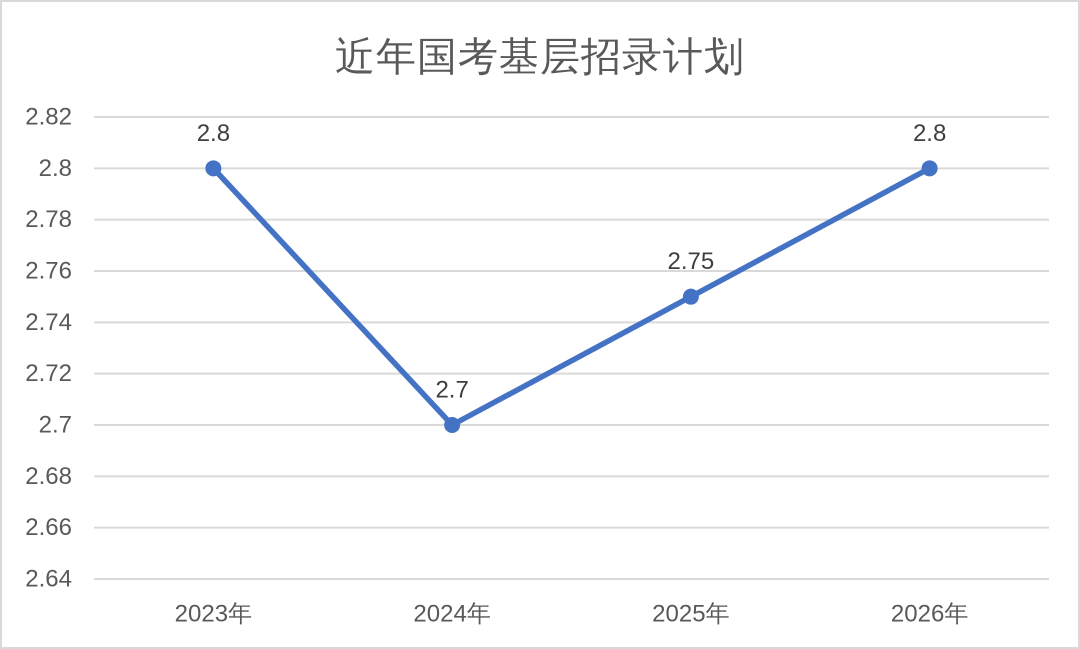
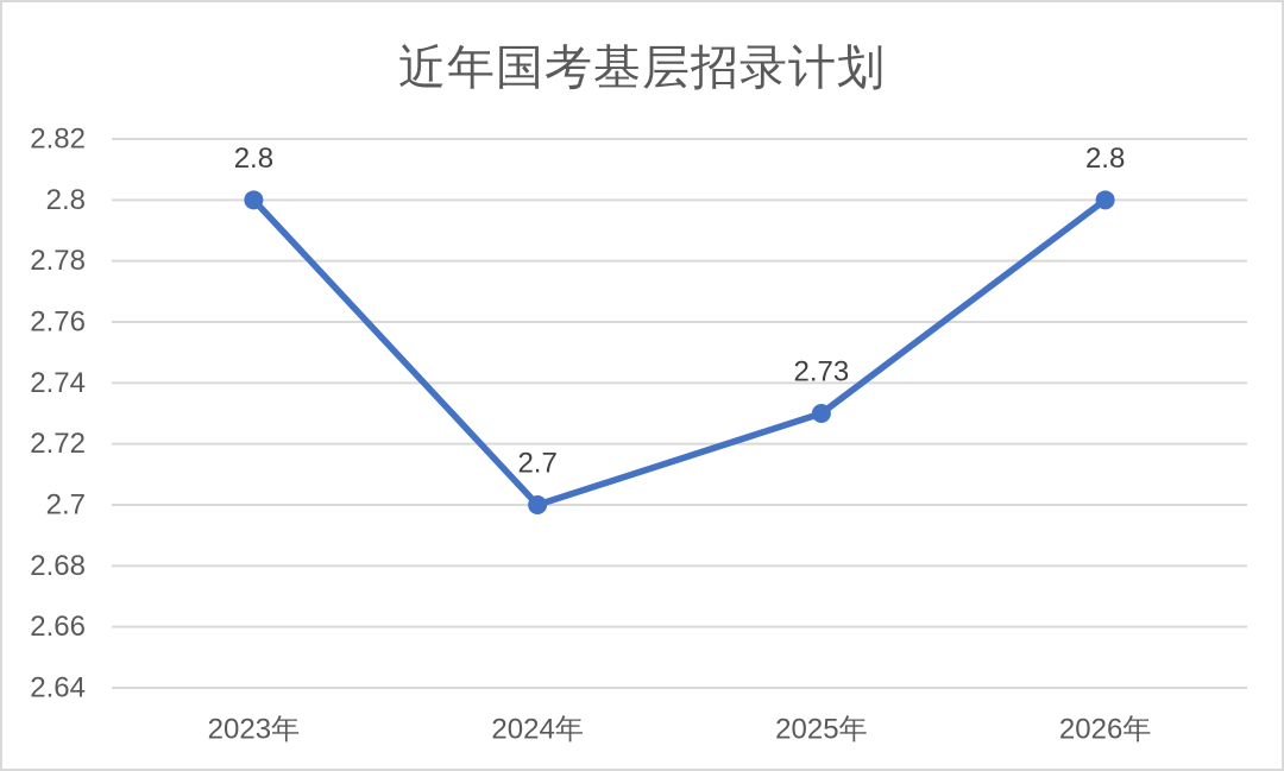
2025年: 2.75 -> 2.73
